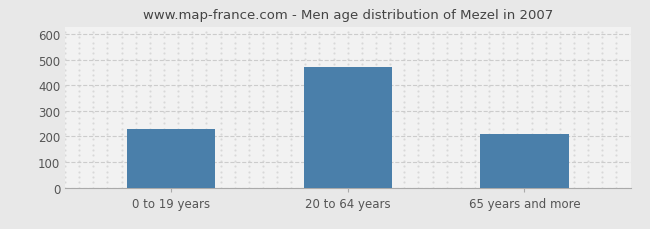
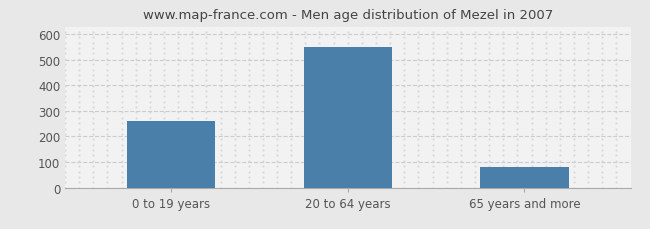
0 to 19 years: 230 -> 260
20 to 64 years: 470 -> 550
65 years and more: 210 -> 80
